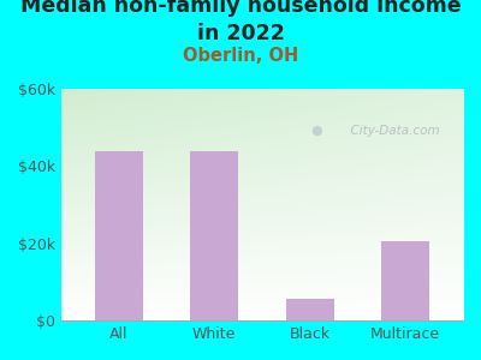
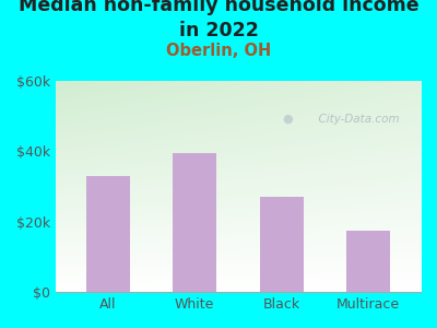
All: $44.0k -> $33.0k
White: $44.0k -> $39.5k
Black: $5.5k -> $27.0k
Multirace: $20.5k -> $17.5k
